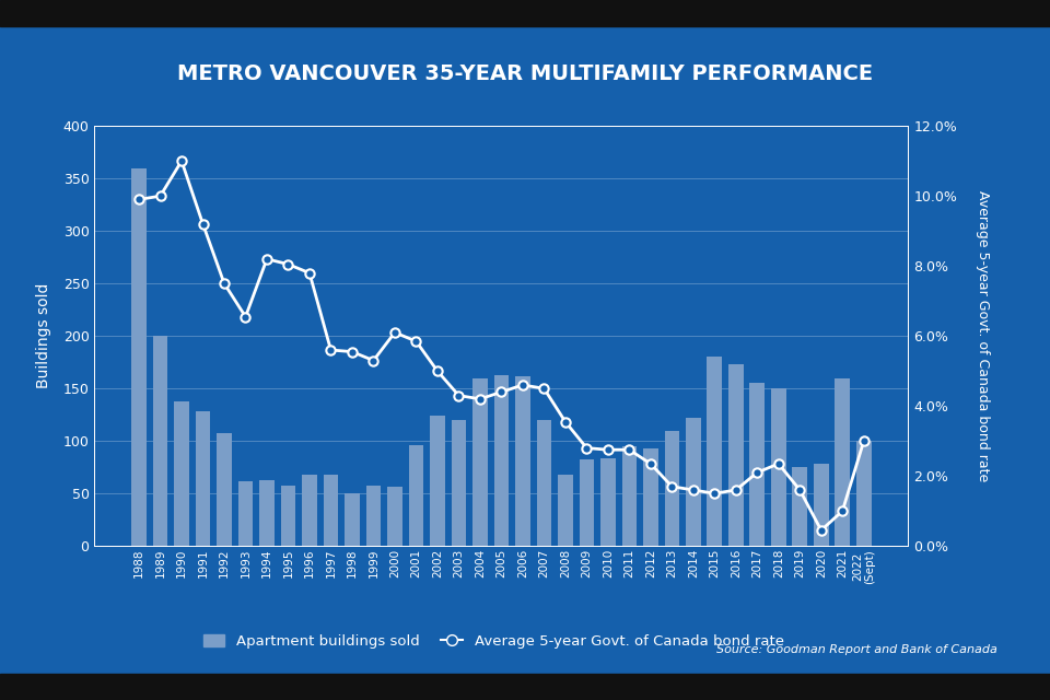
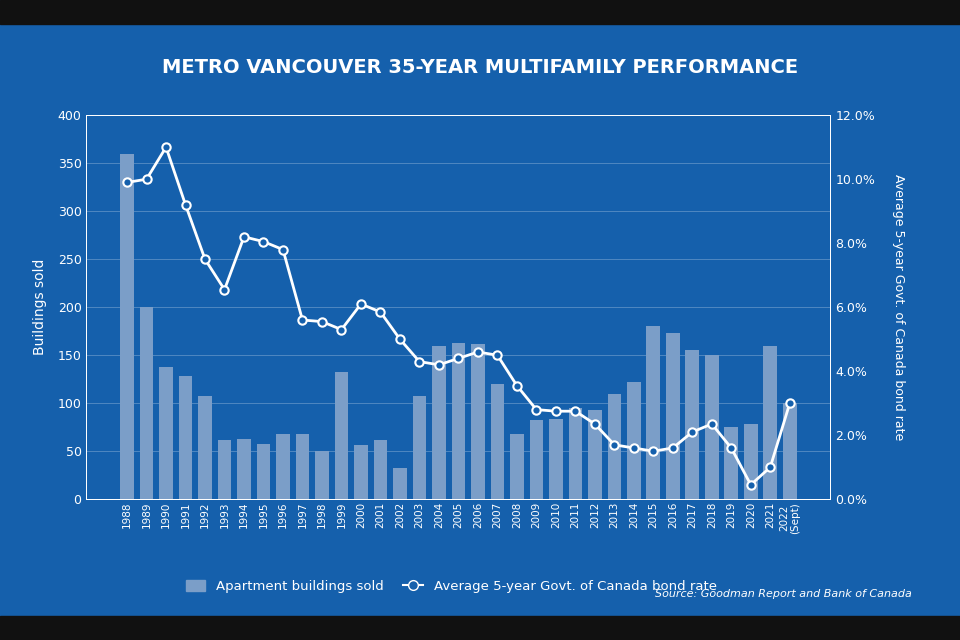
Apartment buildings sold/1999: 57 -> 132
Apartment buildings sold/2001: 96 -> 62
Apartment buildings sold/2002: 124 -> 32
Apartment buildings sold/2003: 120 -> 108
